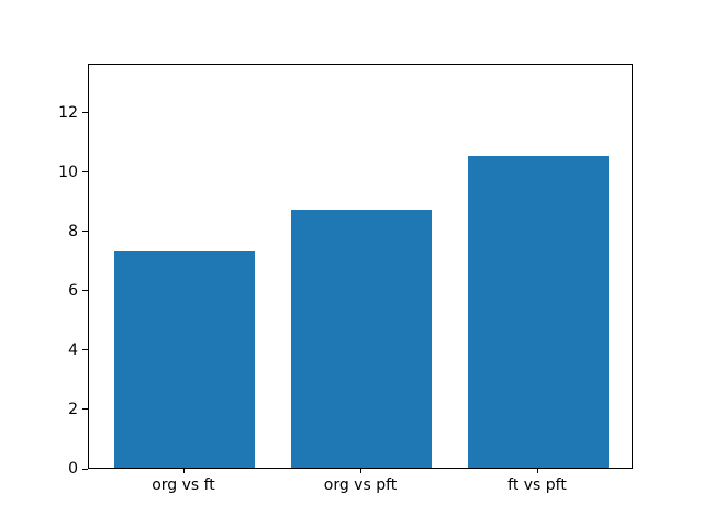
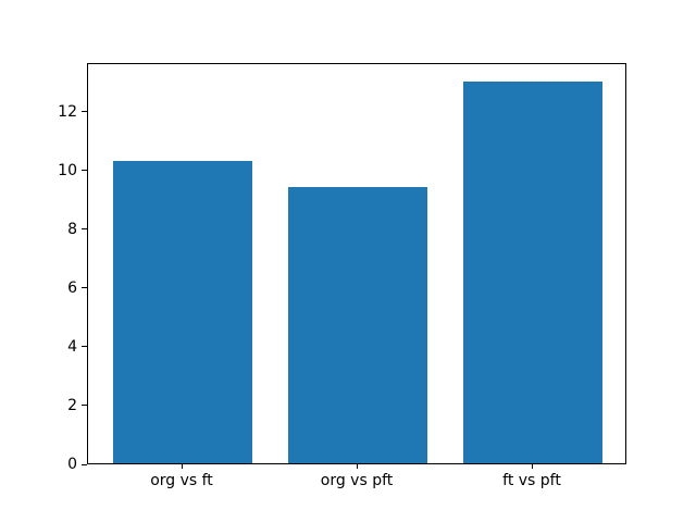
org vs ft: 7.3 -> 10.3
org vs pft: 8.7 -> 9.4
ft vs pft: 10.5 -> 13.0
